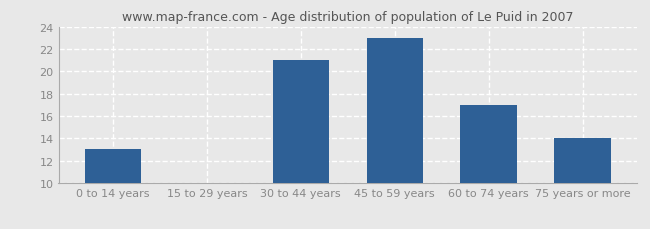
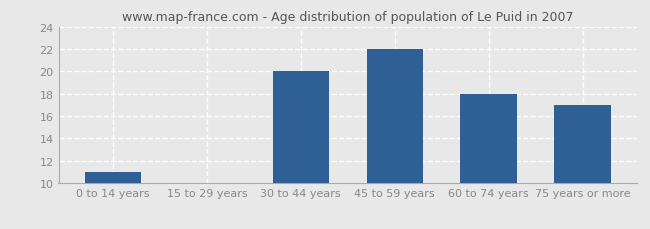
0 to 14 years: 13 -> 11
30 to 44 years: 21 -> 20
45 to 59 years: 23 -> 22
60 to 74 years: 17 -> 18
75 years or more: 14 -> 17
